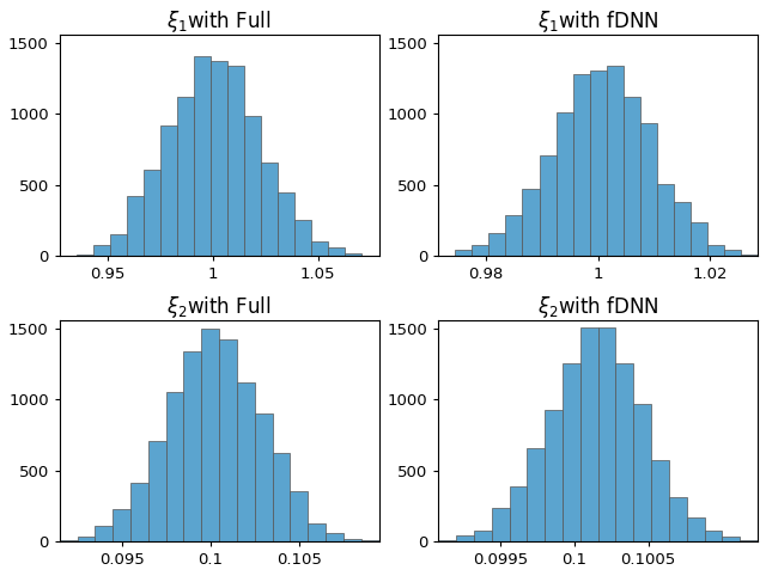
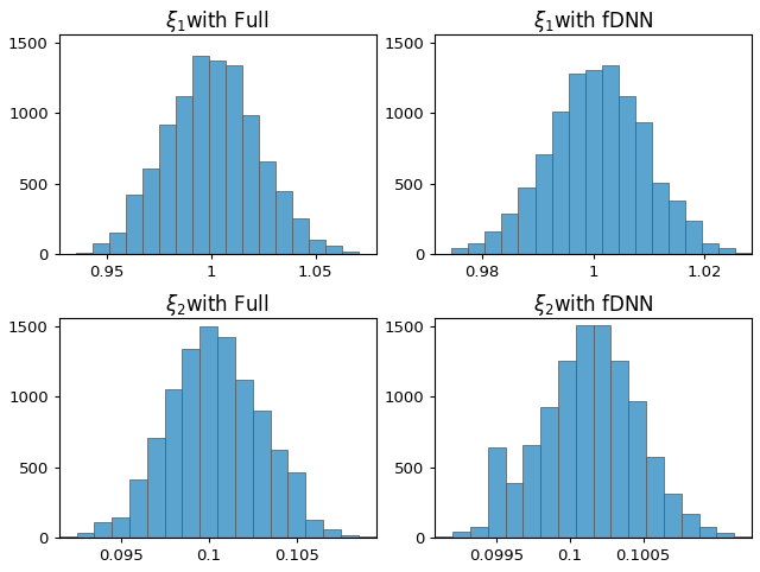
0.095: 220 -> 140
0.105: 350 -> 460
0.0995: 240 -> 640
